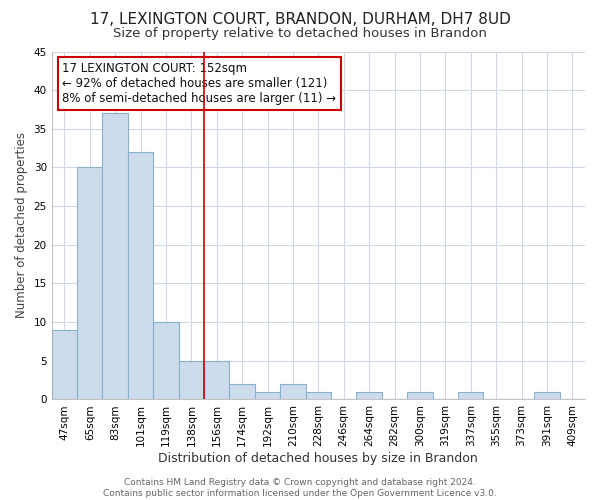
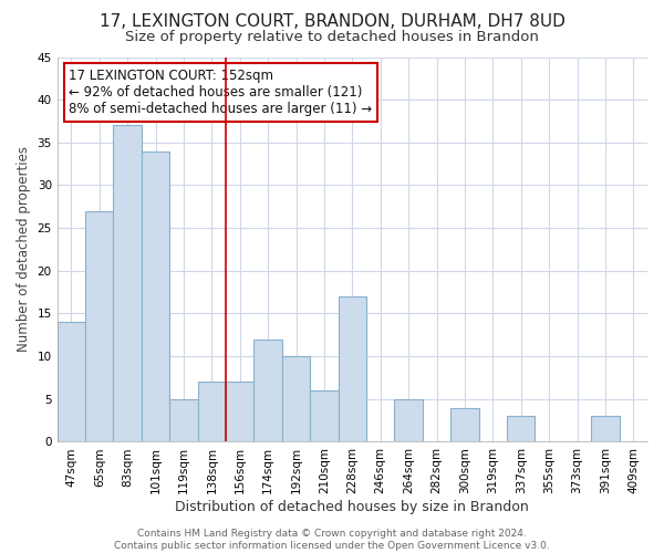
47sqm: 9 -> 14
65sqm: 30 -> 27
101sqm: 32 -> 34
119sqm: 10 -> 5
138sqm: 5 -> 7
156sqm: 5 -> 7
174sqm: 2 -> 12
192sqm: 1 -> 10
210sqm: 2 -> 6
228sqm: 1 -> 17
264sqm: 1 -> 5
300sqm: 1 -> 4
337sqm: 1 -> 3
391sqm: 1 -> 3
